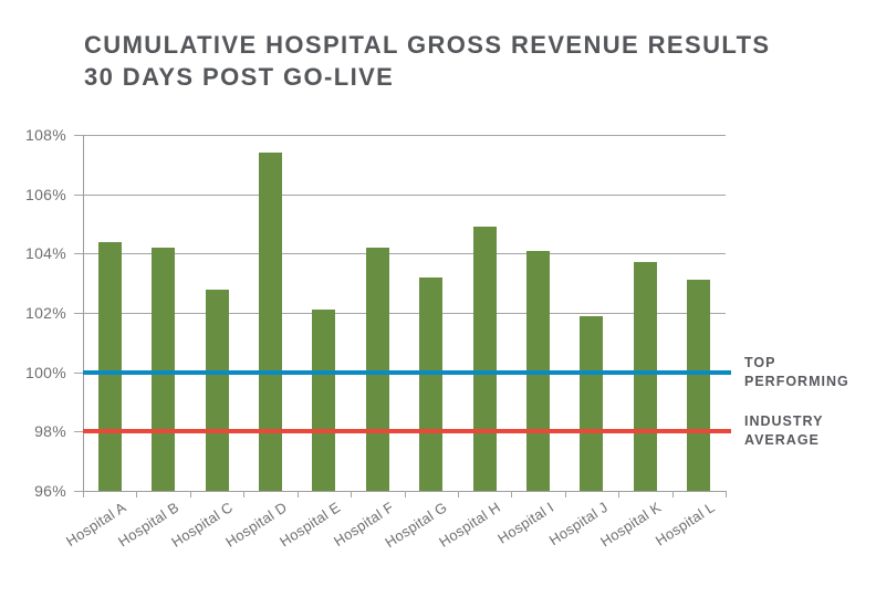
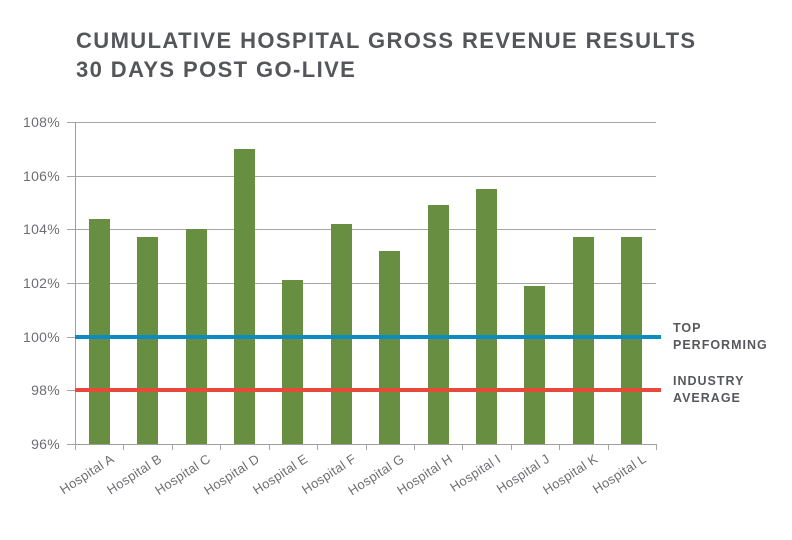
Hospital B: 104.2% -> 103.7%
Hospital C: 102.8% -> 104.0%
Hospital D: 107.4% -> 107.0%
Hospital I: 104.1% -> 105.5%
Hospital L: 103.1% -> 103.7%
